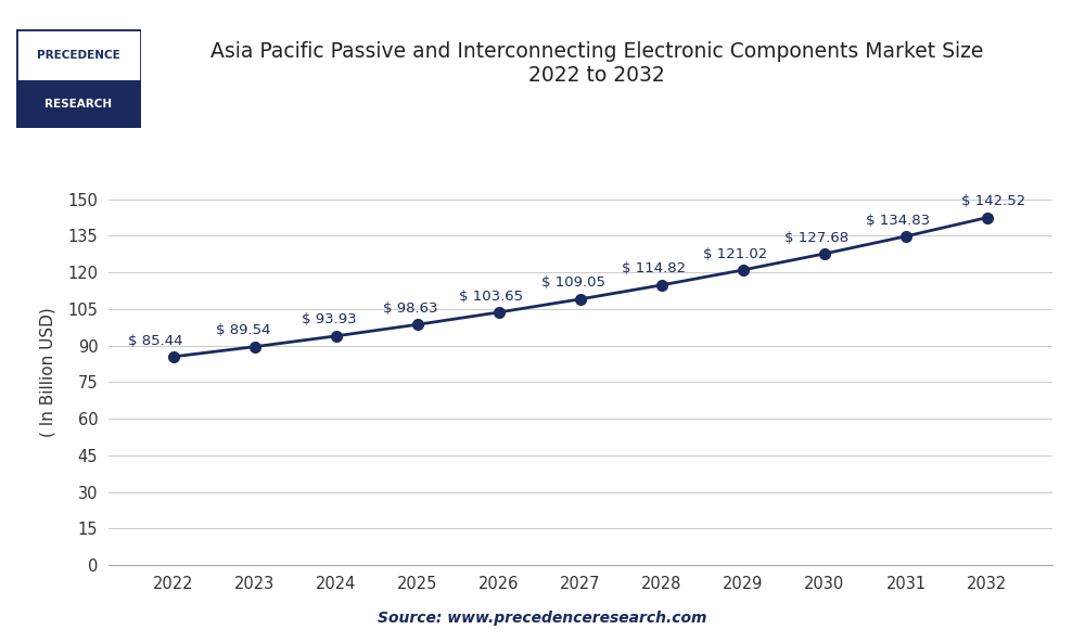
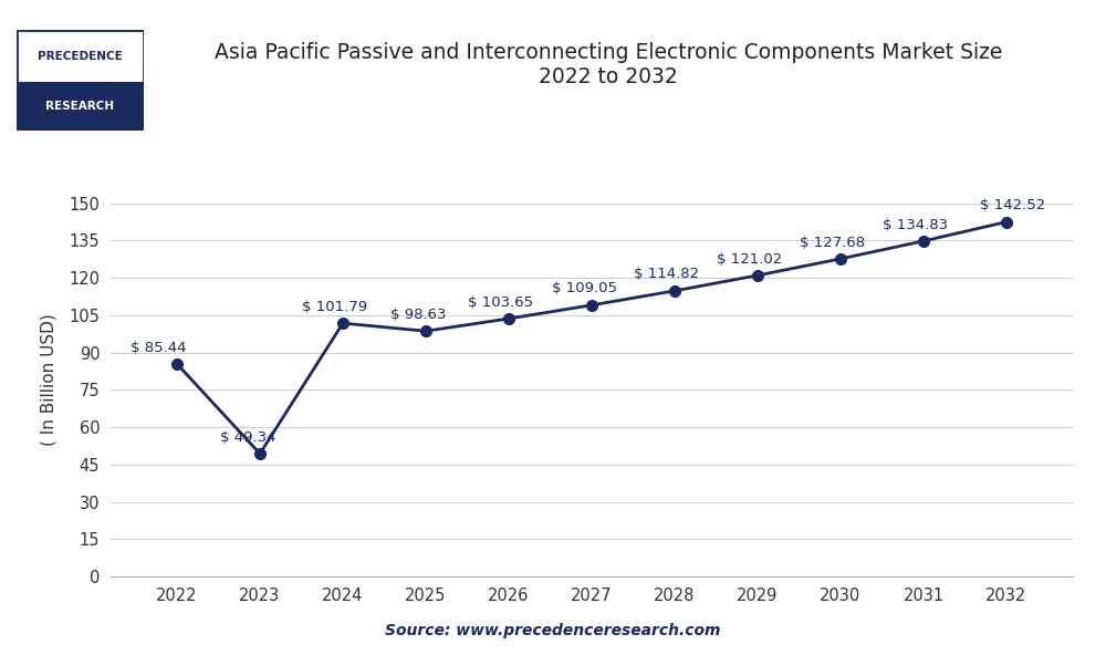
2023: 89.54 -> 49.34
2024: 93.93 -> 101.79
